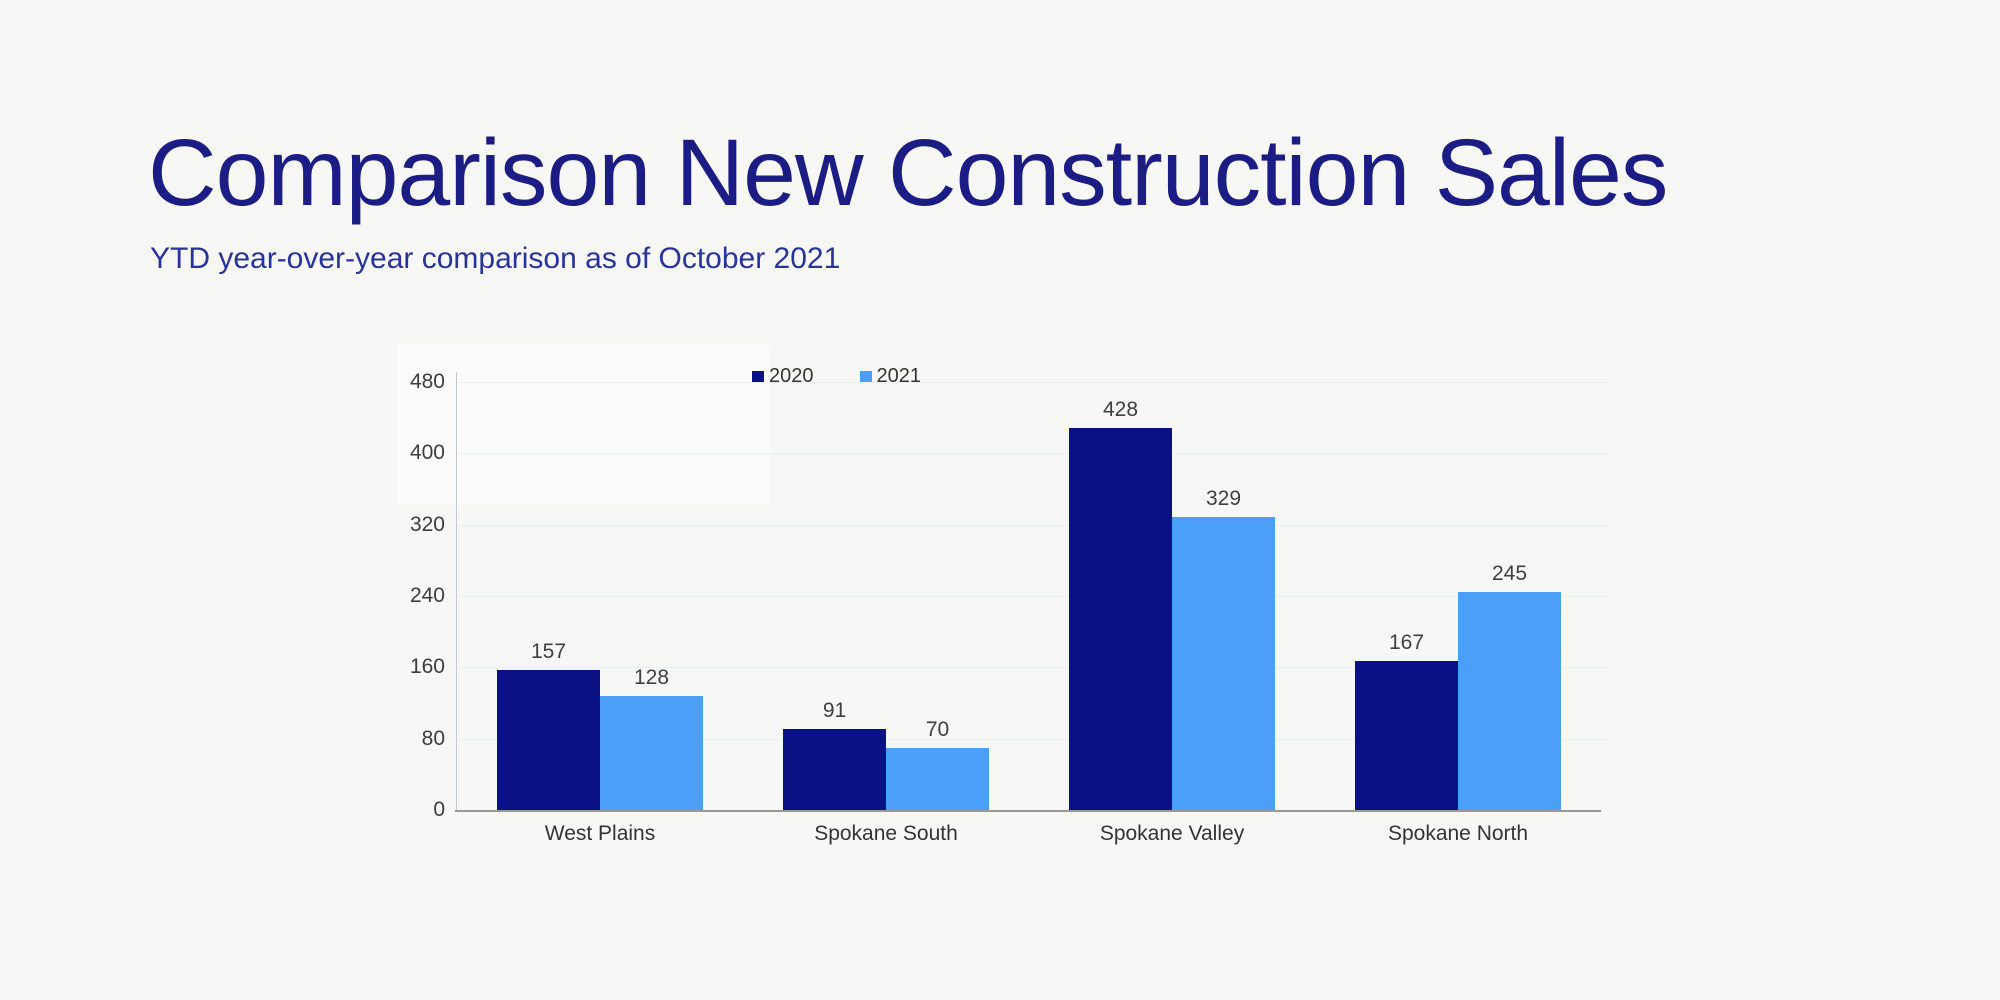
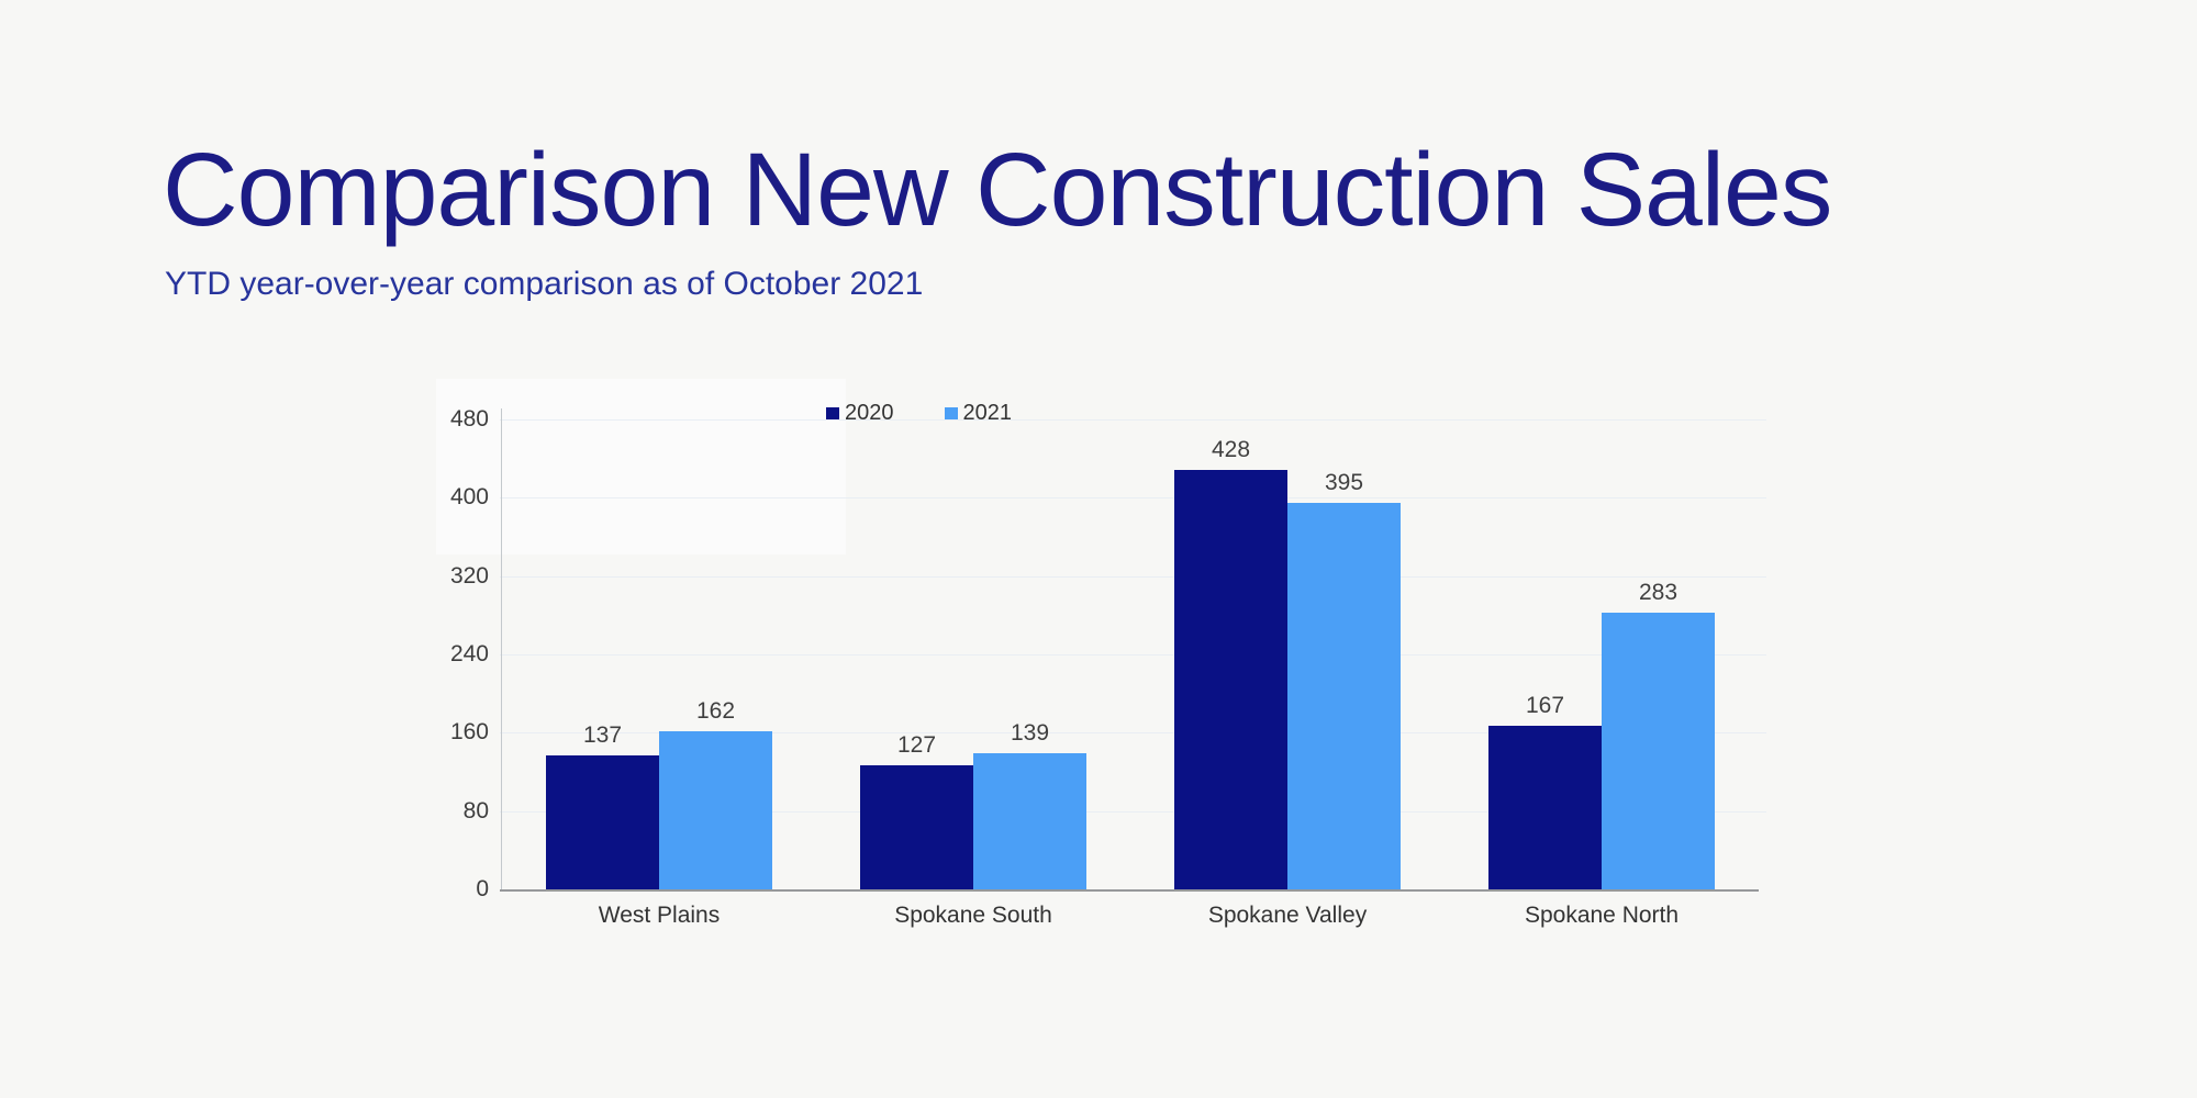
2020/West Plains: 157 -> 137
2021/West Plains: 128 -> 162
2020/Spokane South: 91 -> 127
2021/Spokane South: 70 -> 139
2021/Spokane Valley: 329 -> 395
2021/Spokane North: 245 -> 283
